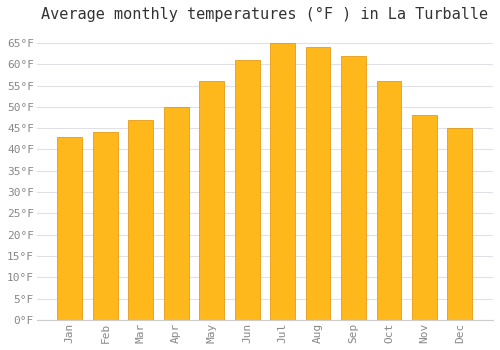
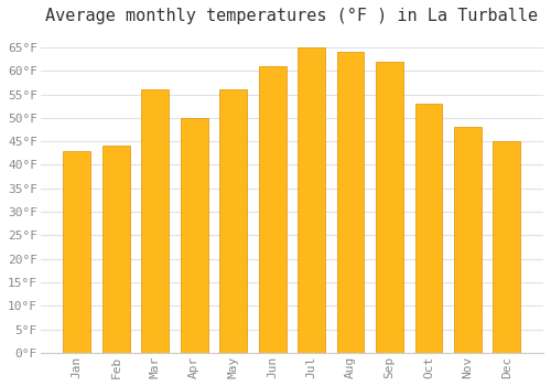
Mar: 47°F -> 56°F
Oct: 56°F -> 53°F
